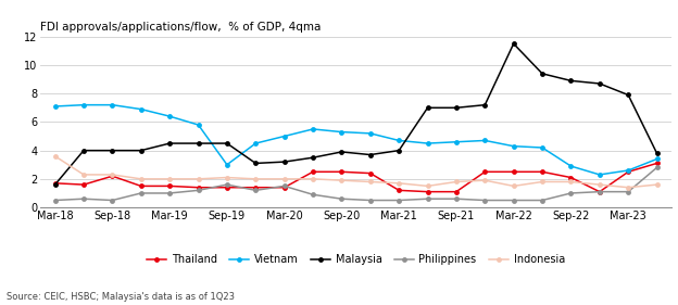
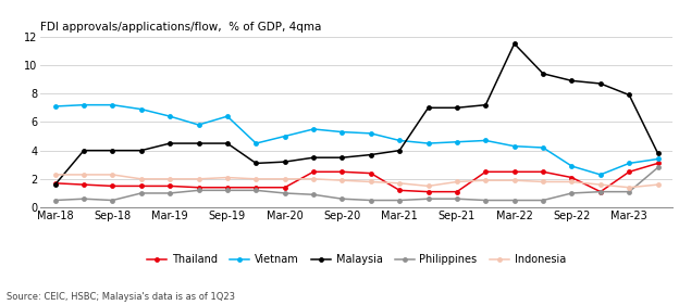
Indonesia/Mar-18: 3.6 -> 2.3
Thailand/Sep-18: 2.2 -> 1.5
Vietnam/Sep-19: 3.0 -> 6.4
Philippines/Sep-19: 1.6 -> 1.2
Philippines/Mar-20: 1.5 -> 1.0
Malaysia/Sep-20: 3.9 -> 3.5
Indonesia/Mar-22: 1.5 -> 1.9
Vietnam/Mar-23: 2.6 -> 3.1
